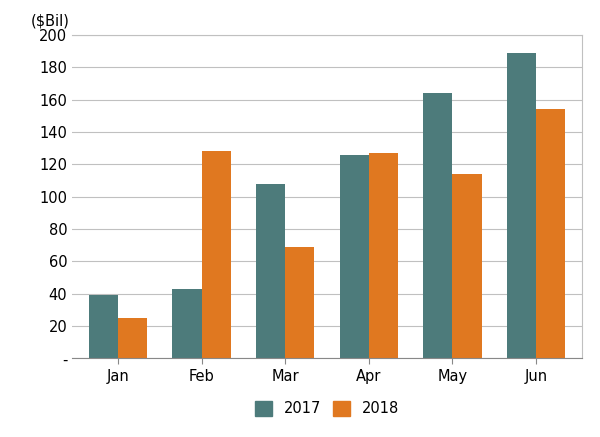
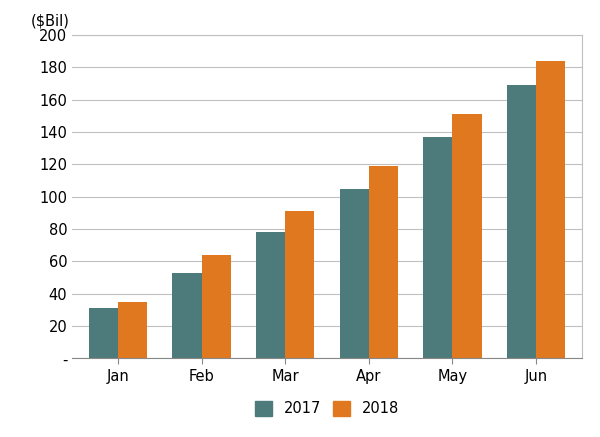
2017/Jan: 39 -> 31
2018/Jan: 25 -> 35
2017/Feb: 43 -> 53
2018/Feb: 128 -> 64
2017/Mar: 108 -> 78
2018/Mar: 69 -> 91
2017/Apr: 126 -> 105
2018/Apr: 127 -> 119
2017/May: 164 -> 137
2018/May: 114 -> 151
2017/Jun: 189 -> 169
2018/Jun: 154 -> 184
